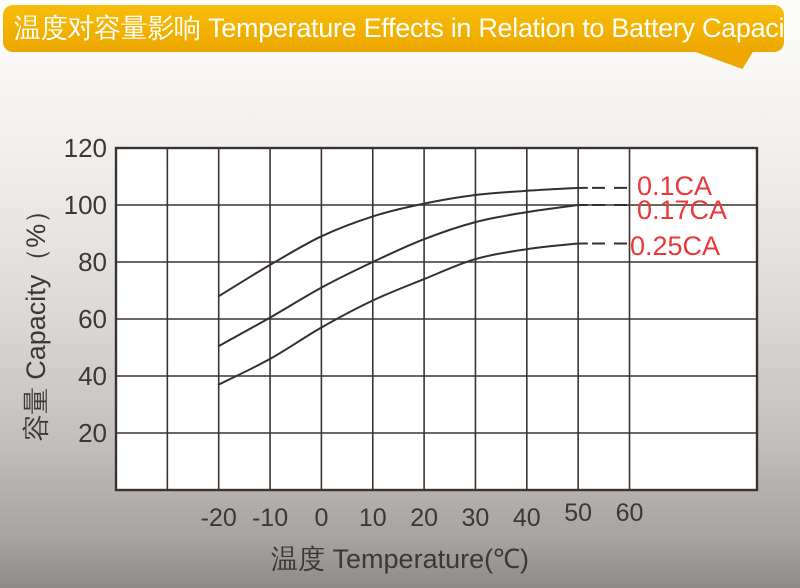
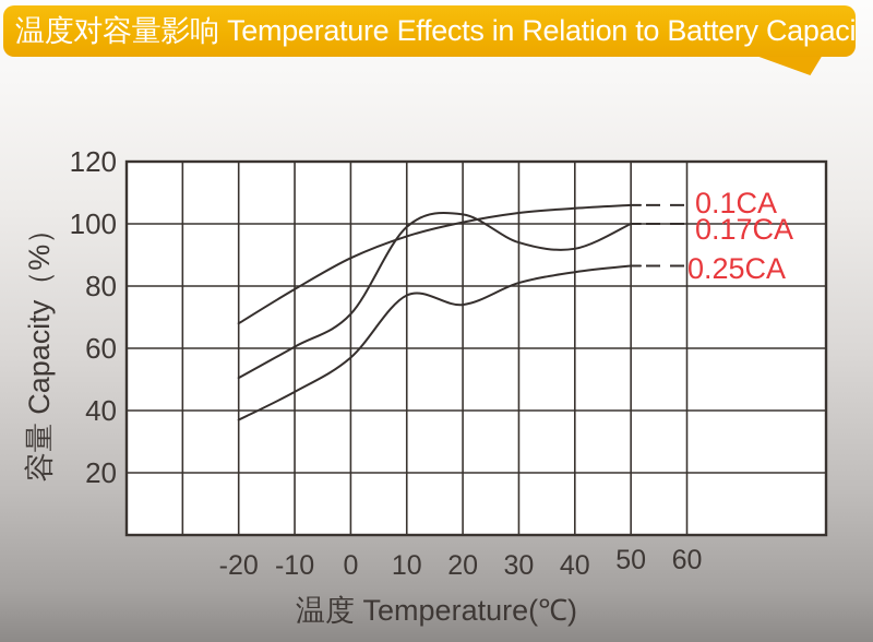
0.17CA/10: 80 -> 99
0.25CA/10: 66 -> 77
0.17CA/20: 88 -> 103
0.17CA/40: 98 -> 92
